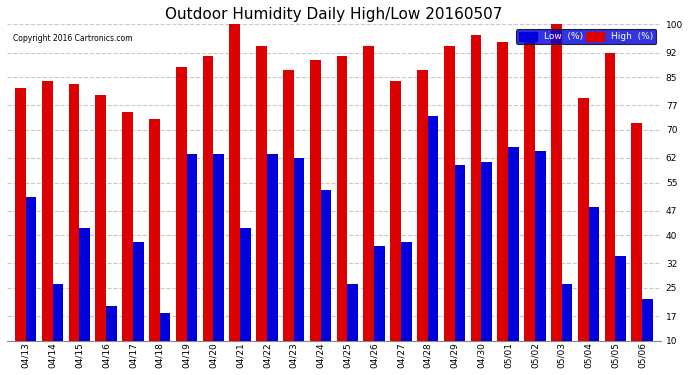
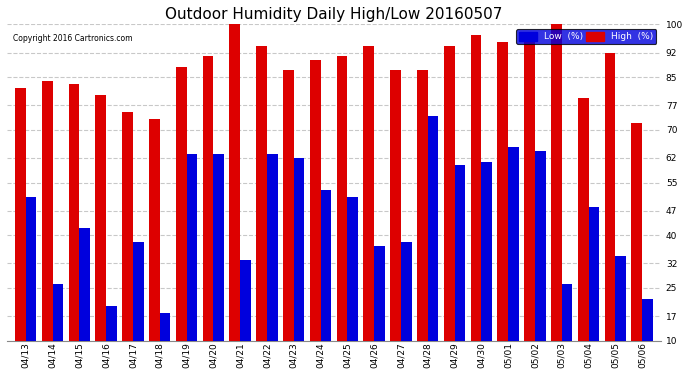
Low (%)/04/21: 42 -> 33
Low (%)/04/25: 26 -> 51
High (%)/04/27: 84 -> 87
